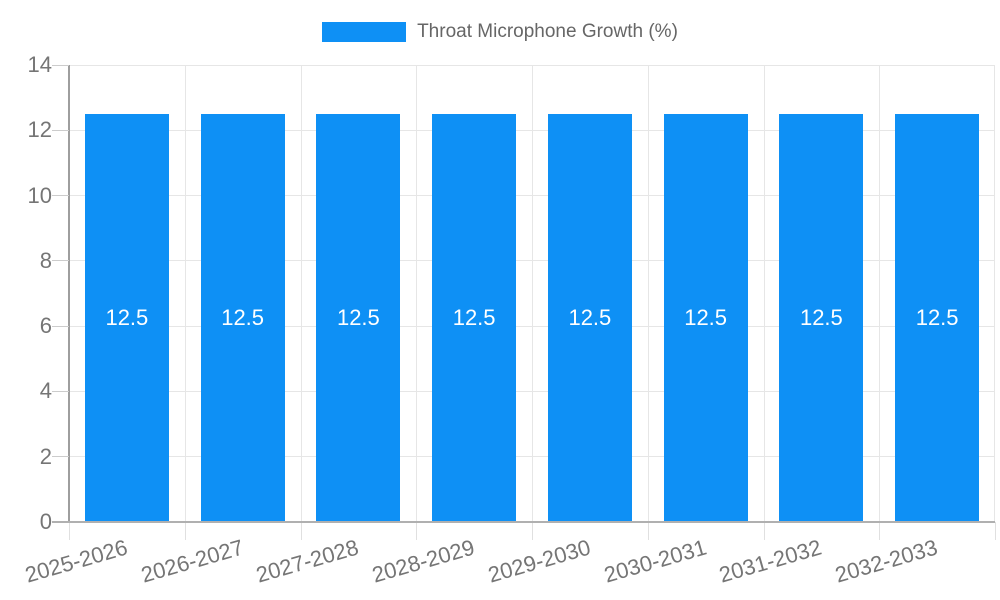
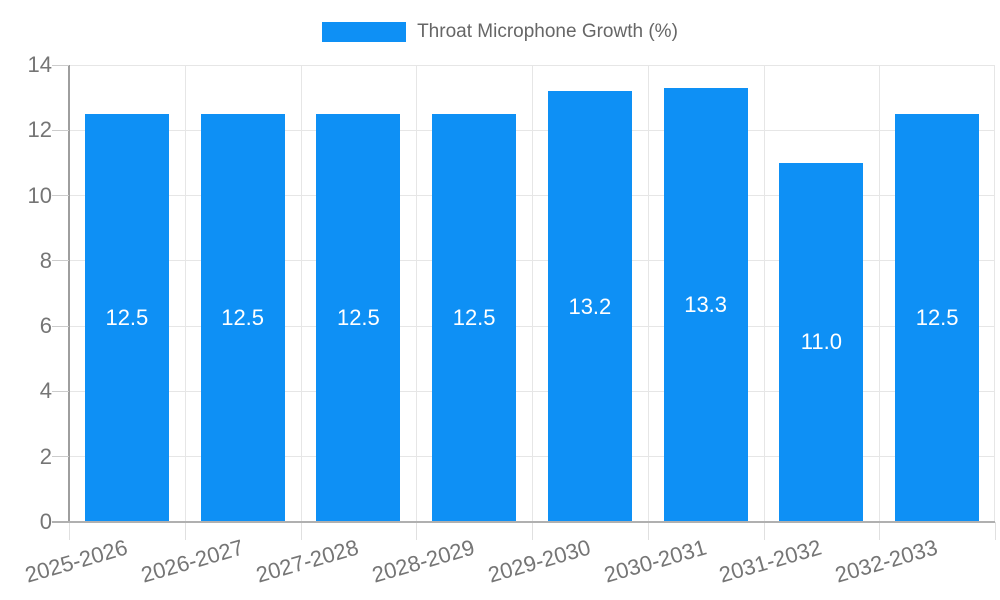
2029-2030: 12.5 -> 13.2
2030-2031: 12.5 -> 13.3
2031-2032: 12.5 -> 11.0
